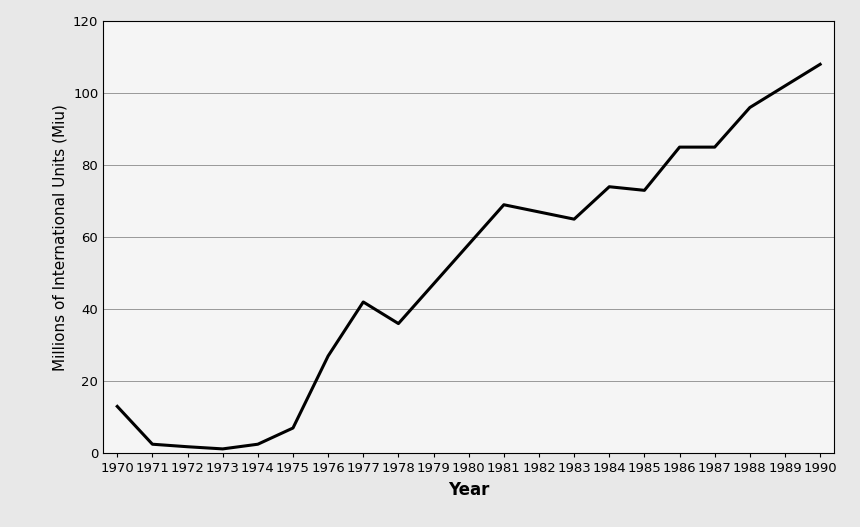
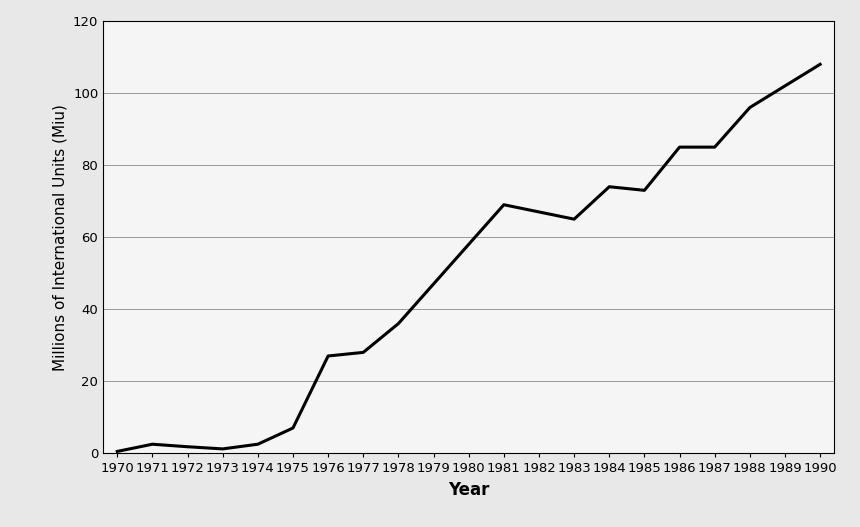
1970: 13.0 -> 0.5
1977: 42.0 -> 28.0
